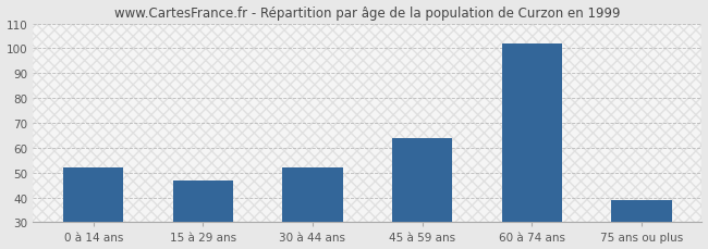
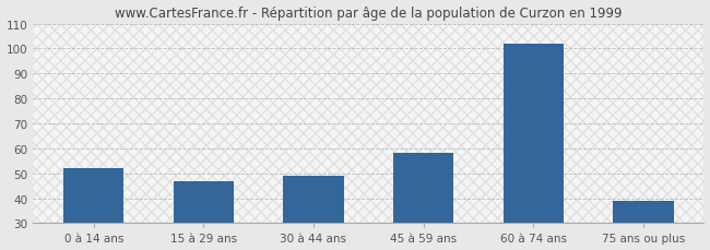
30 à 44 ans: 52 -> 49
45 à 59 ans: 64 -> 58
